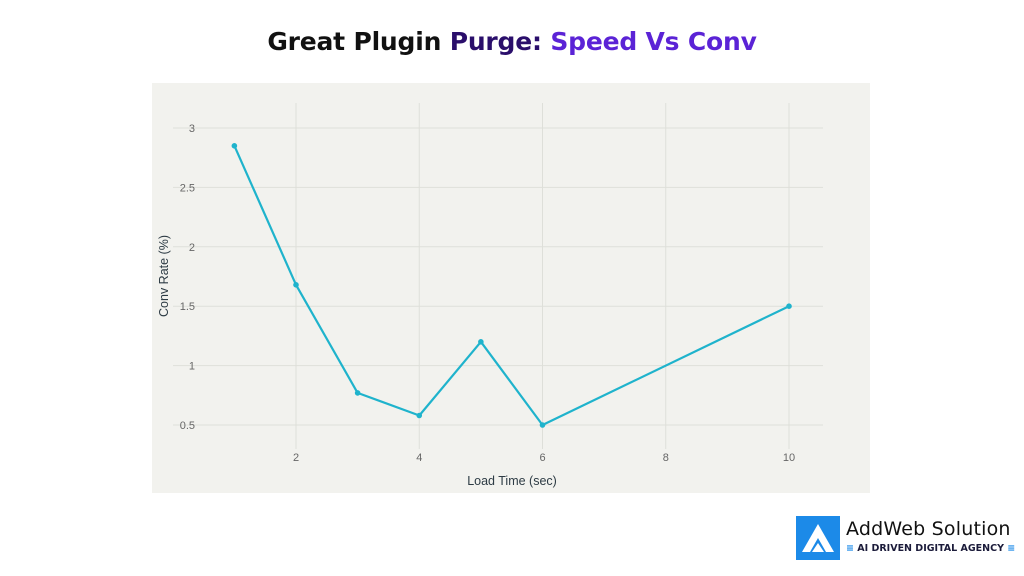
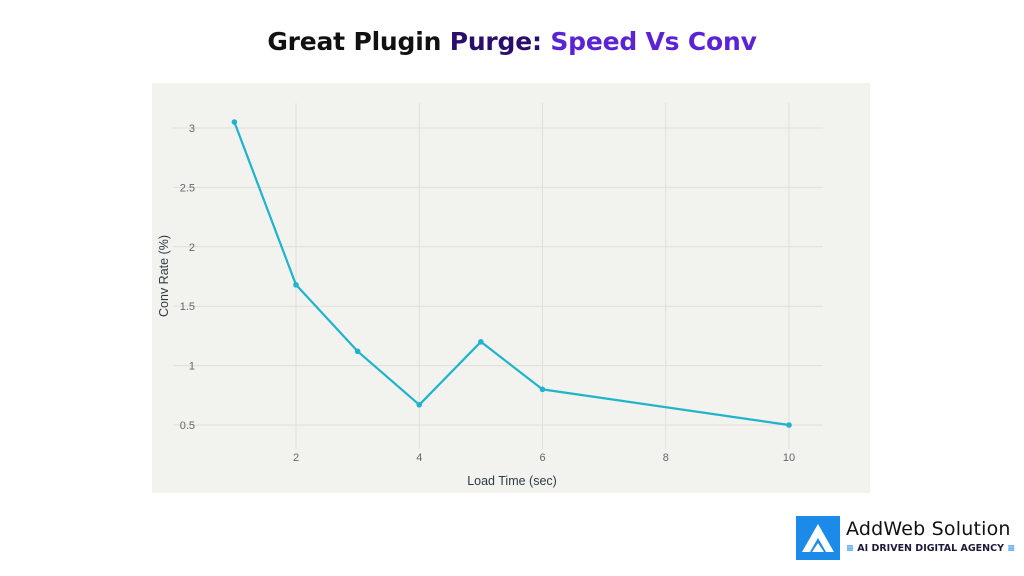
1: 2.85 -> 3.05
3: 0.77 -> 1.12
4: 0.58 -> 0.67
6: 0.50 -> 0.80
10: 1.50 -> 0.50
